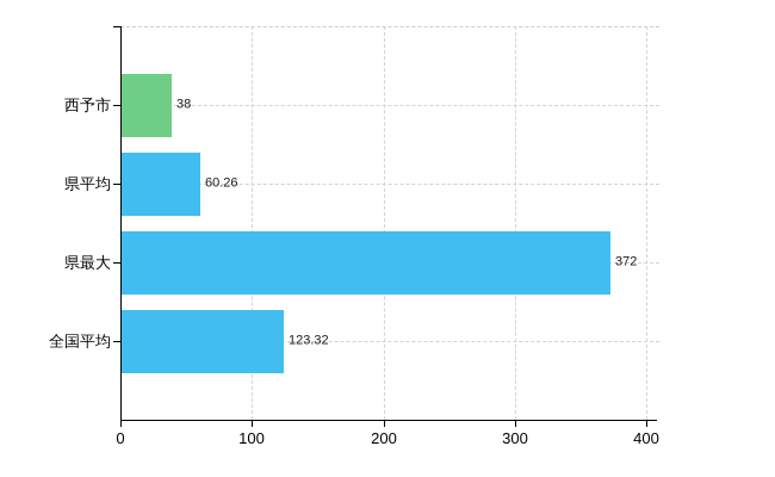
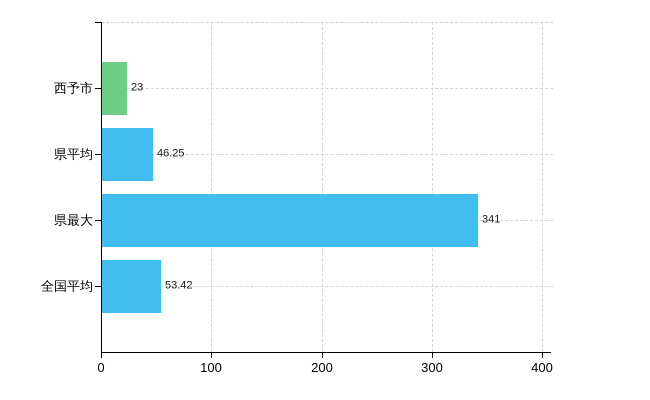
西予市: 38 -> 23
県平均: 60.26 -> 46.25
県最大: 372 -> 341
全国平均: 123.32 -> 53.42
